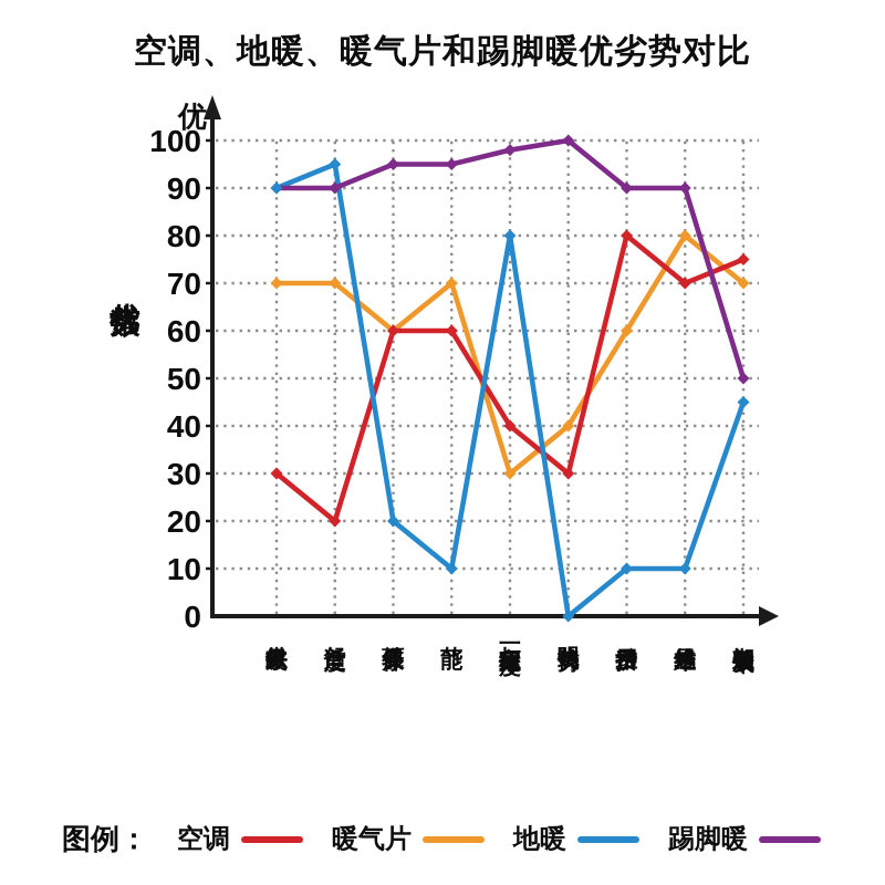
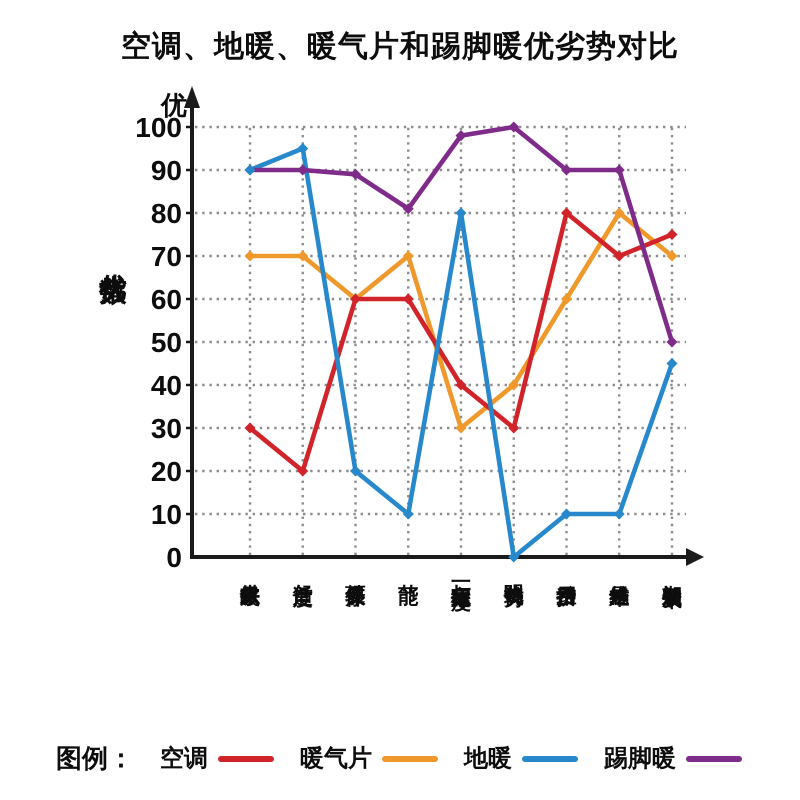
踢脚暖/健康环保: 95 -> 89
踢脚暖/节能: 95 -> 81
